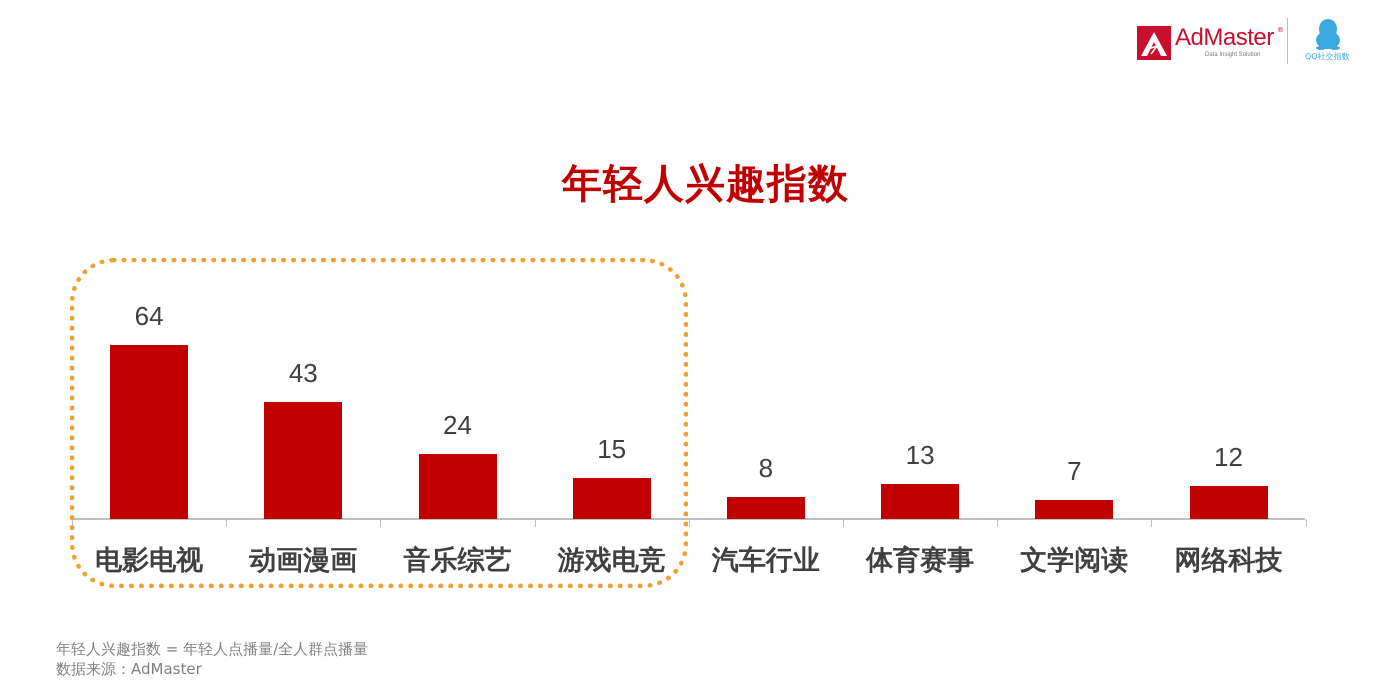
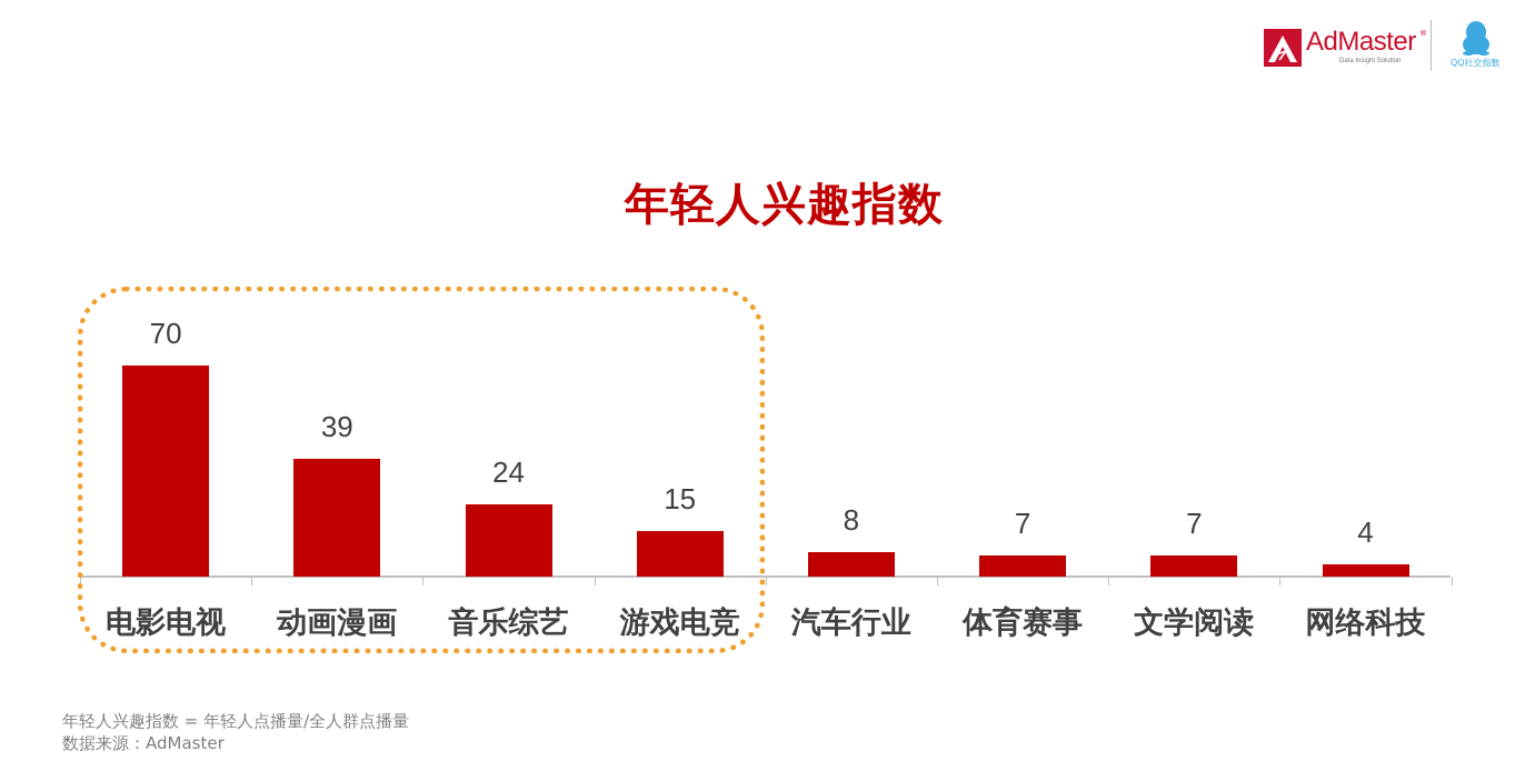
电影电视: 64 -> 70
动画漫画: 43 -> 39
体育赛事: 13 -> 7
网络科技: 12 -> 4
